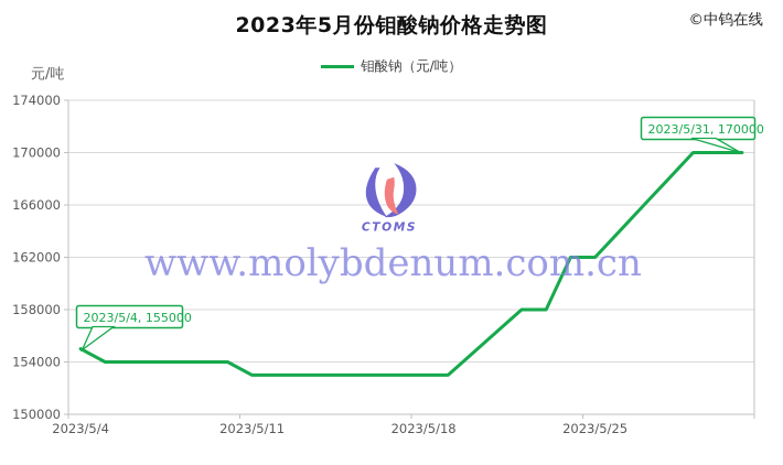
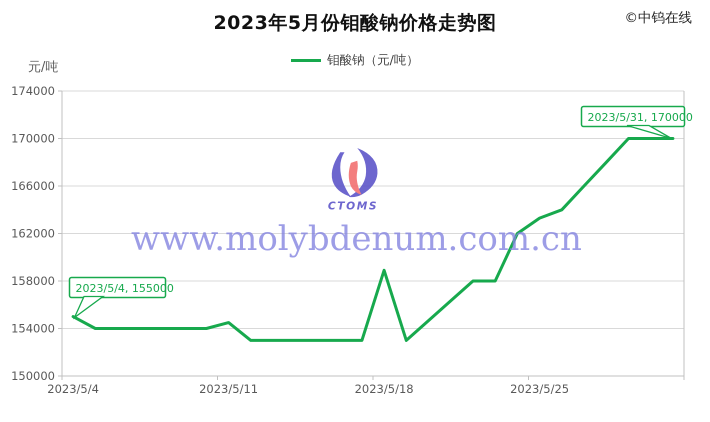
2023/5/11: 153000 -> 154500
2023/5/18: 153000 -> 158900
2023/5/25: 162000 -> 163300
